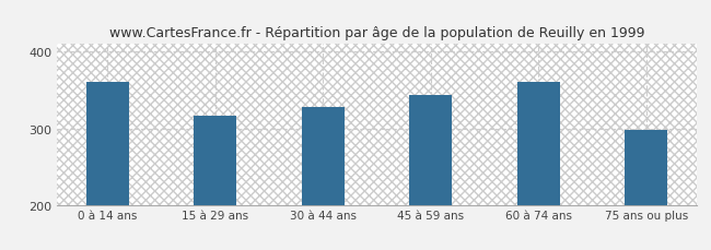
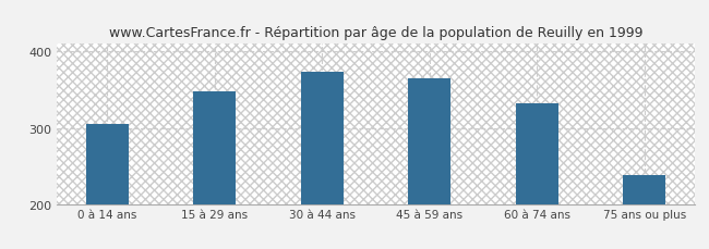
0 à 14 ans: 360 -> 305
15 à 29 ans: 316 -> 348
30 à 44 ans: 328 -> 373
45 à 59 ans: 344 -> 365
60 à 74 ans: 360 -> 332
75 ans ou plus: 298 -> 238
